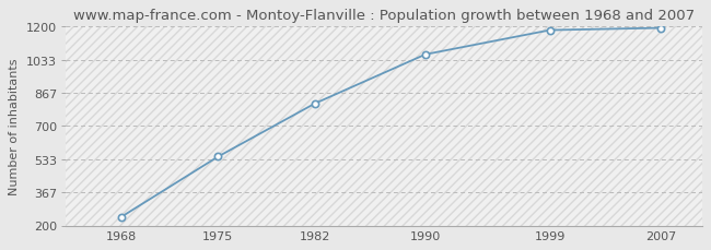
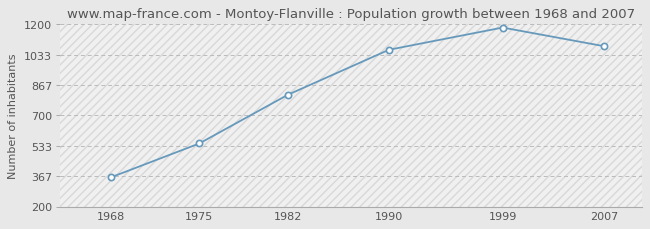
1968: 240 -> 360
2007: 1190 -> 1080
